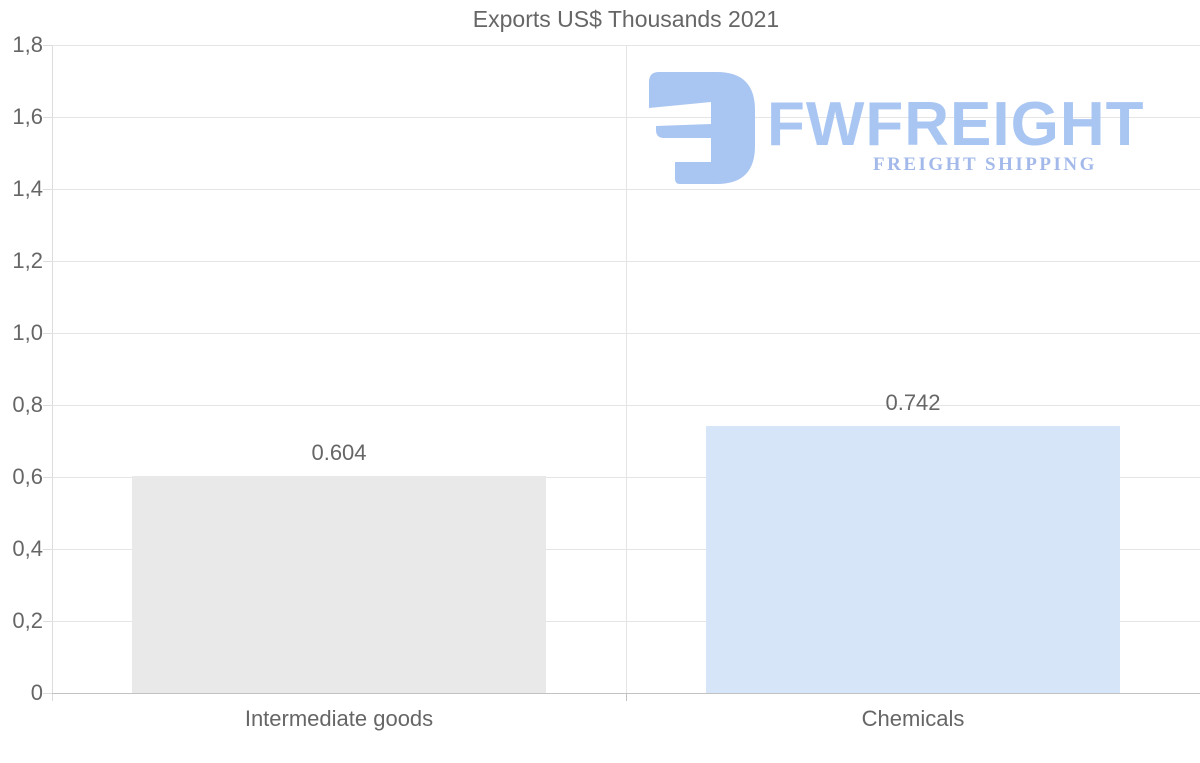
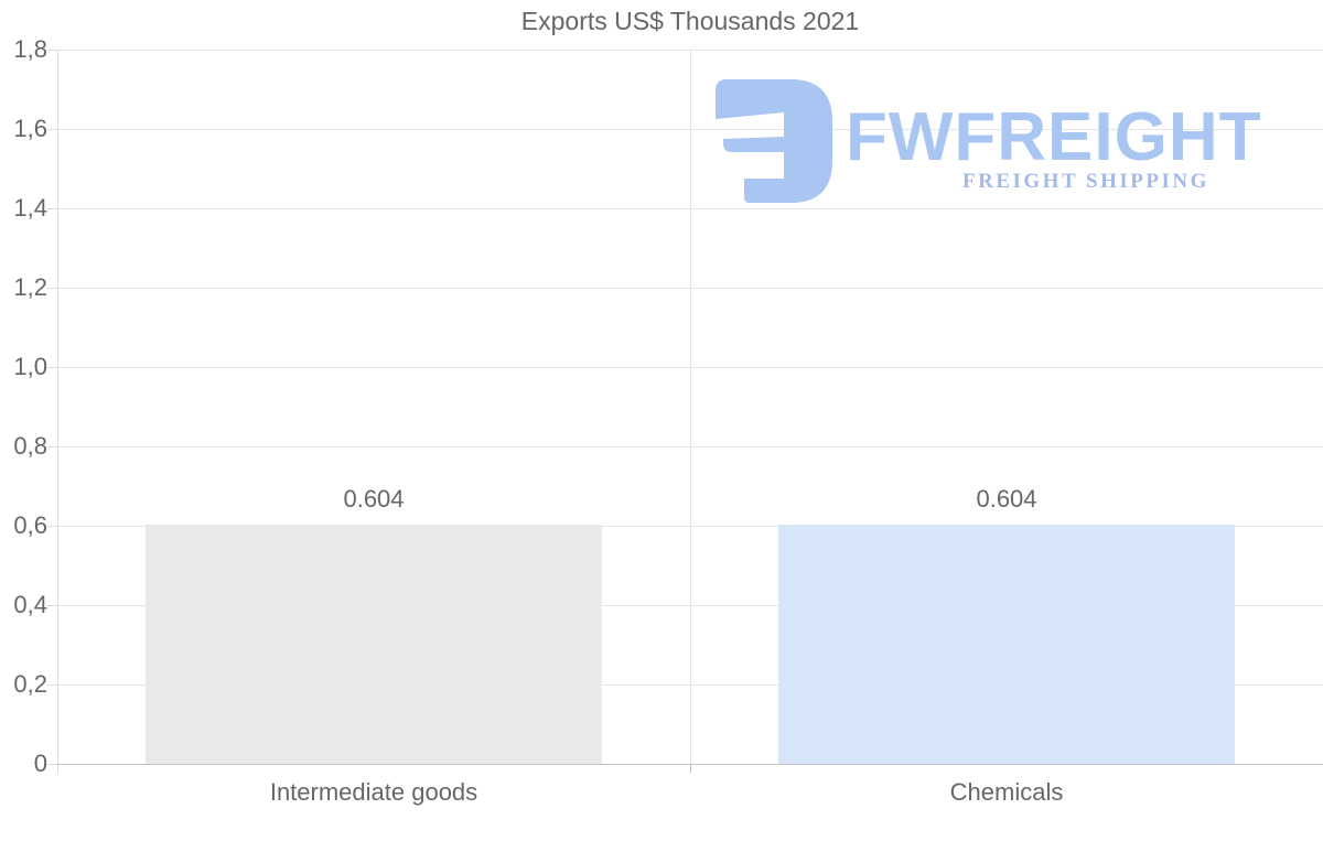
Chemicals: 0.742 -> 0.604
